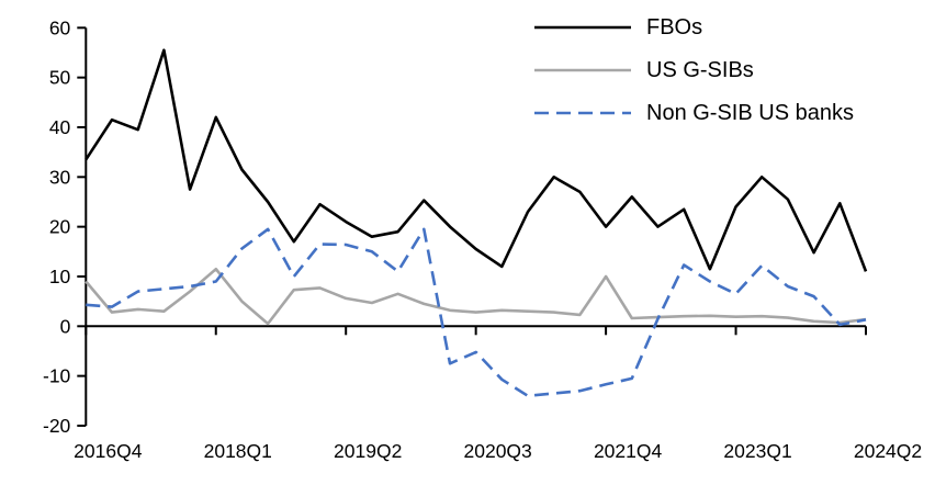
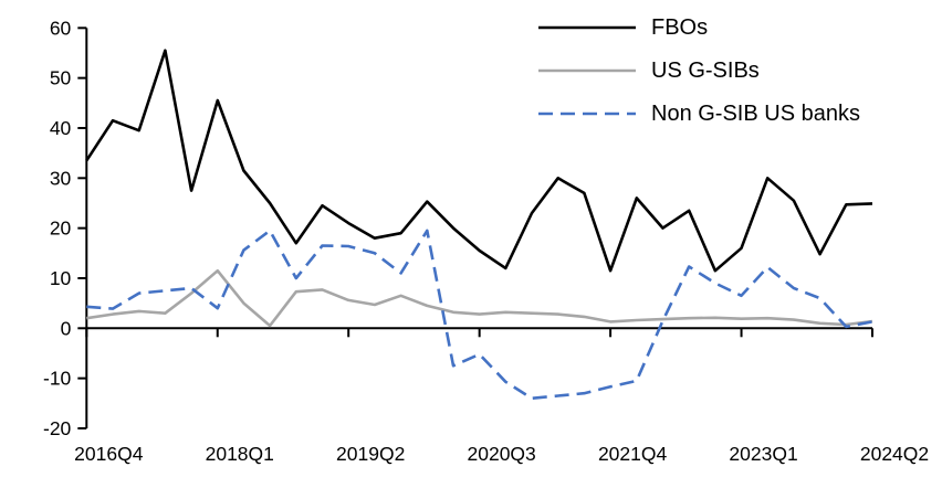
US G-SIBs/2016Q4: 9 -> 2
FBOs/2018Q1: 42 -> 46
Non G-SIB US banks/2018Q1: 9 -> 4
FBOs/2021Q4: 20 -> 12
US G-SIBs/2021Q4: 10 -> 1
FBOs/2023Q1: 24 -> 16
FBOs/2024Q2: 11 -> 25
